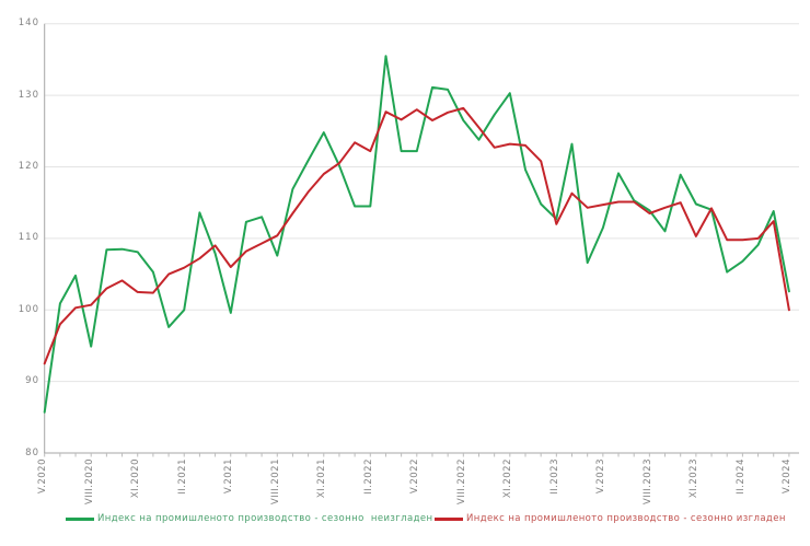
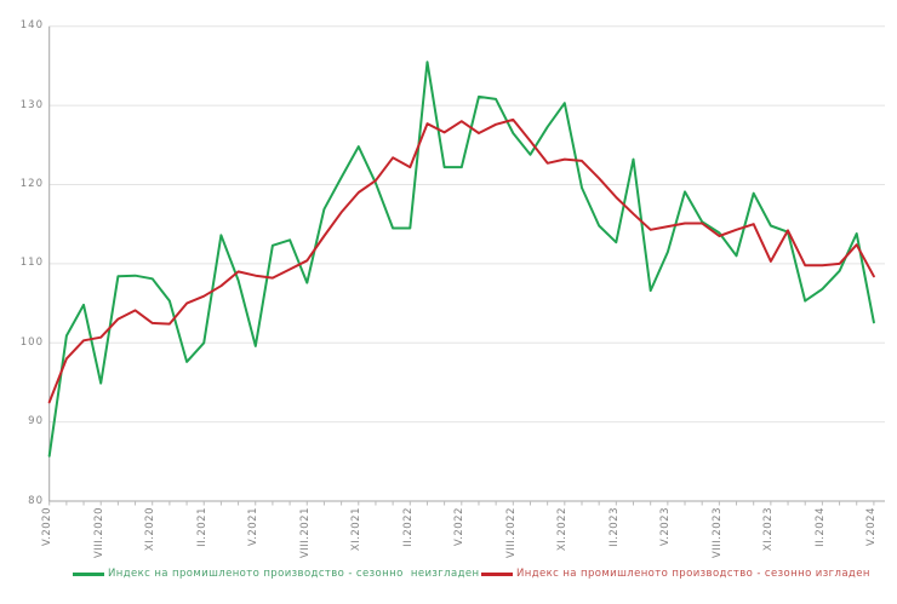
Индекс на промишленото производство - сезонно изгладен/V.2021: 106 -> 108
Индекс на промишленото производство - сезонно изгладен/II.2023: 112 -> 118
Индекс на промишленото производство - сезонно изгладен/V.2024: 100 -> 108
